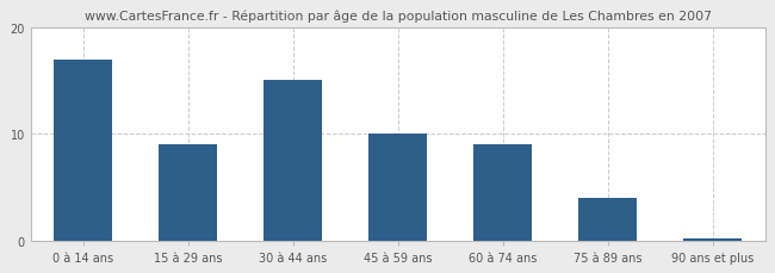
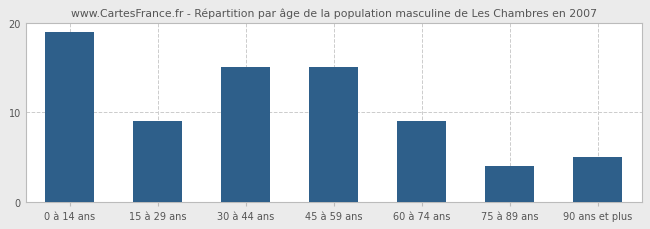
0 à 14 ans: 17.0 -> 19.0
45 à 59 ans: 10.0 -> 15.0
90 ans et plus: 0.2 -> 5.0
